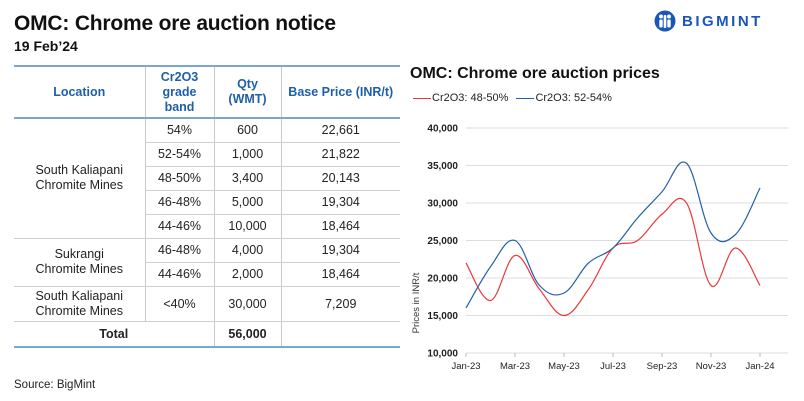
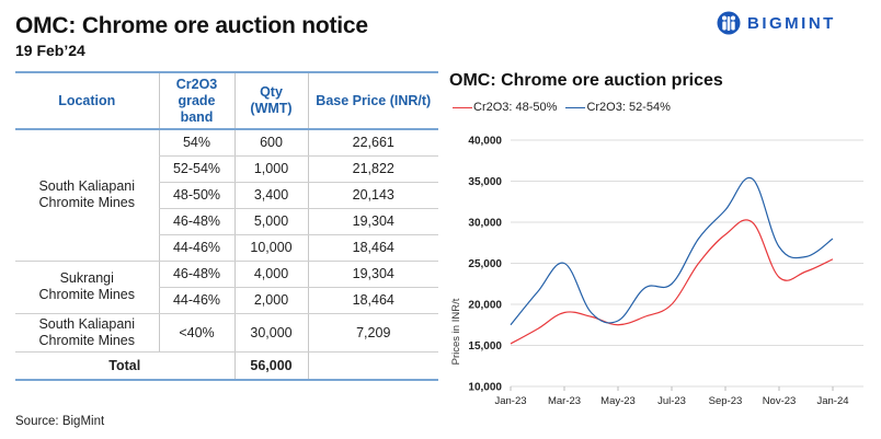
Cr2O3: 48-50%/Jan-23: 22000 -> 15000
Cr2O3: 52-54%/Jan-23: 16000 -> 18000
Cr2O3: 48-50%/Mar-23: 23000 -> 19000
Cr2O3: 48-50%/May-23: 15000 -> 18000
Cr2O3: 48-50%/Jul-23: 24000 -> 20000
Cr2O3: 52-54%/Jul-23: 24000 -> 22000
Cr2O3: 48-50%/Nov-23: 19000 -> 23000
Cr2O3: 52-54%/Nov-23: 26000 -> 27000
Cr2O3: 48-50%/Jan-24: 19000 -> 26000
Cr2O3: 52-54%/Jan-24: 32000 -> 28000
